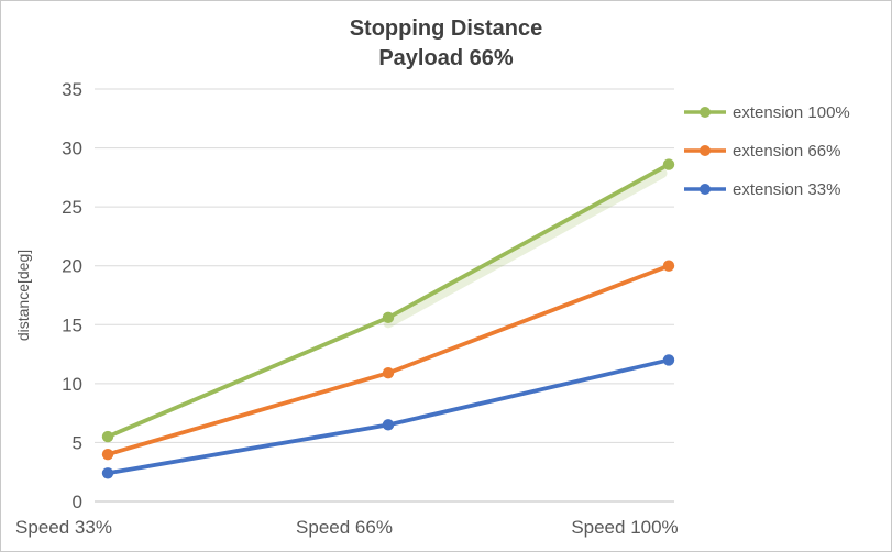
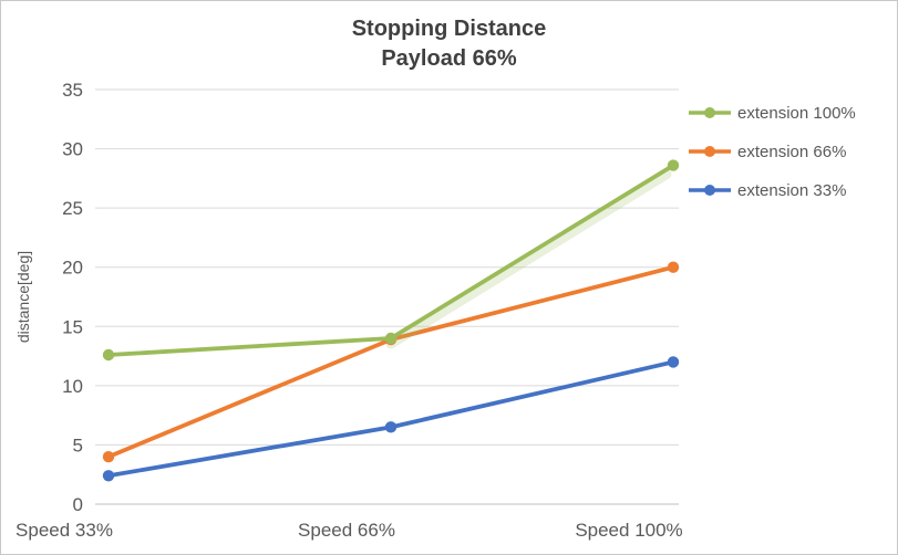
extension 100%/Speed 33%: 5.5 -> 12.6
extension 100%/Speed 66%: 15.6 -> 14.0
extension 66%/Speed 66%: 10.9 -> 13.9
